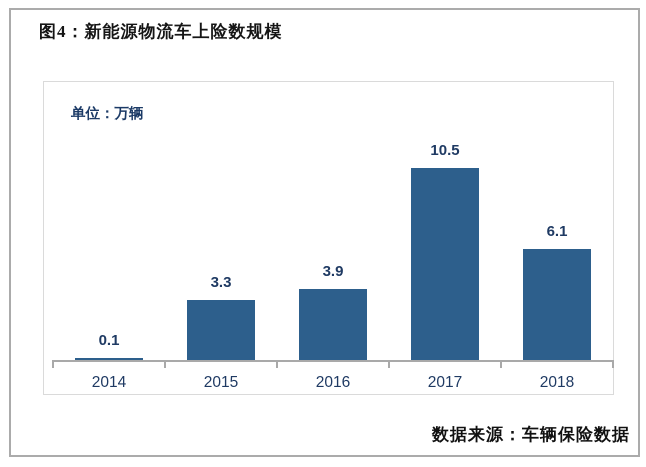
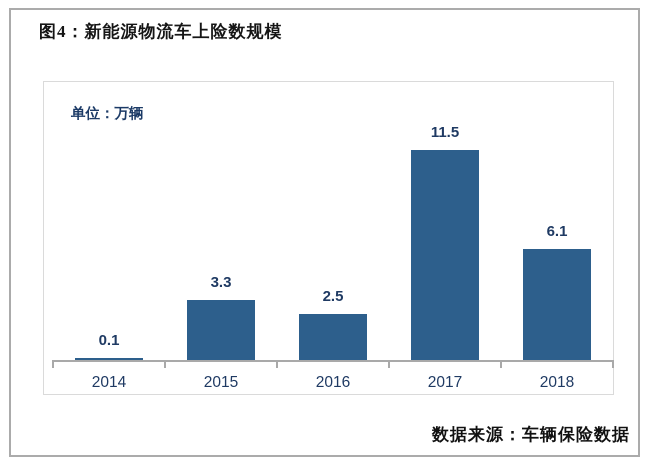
2016: 3.9 -> 2.5
2017: 10.5 -> 11.5
